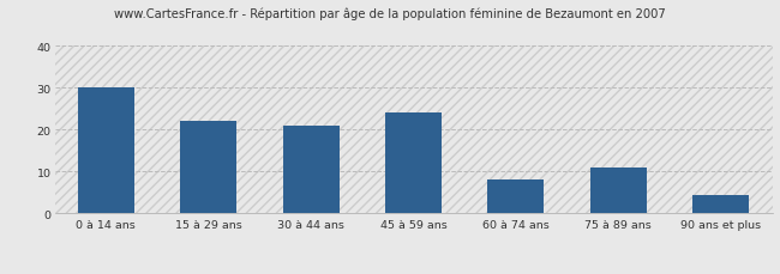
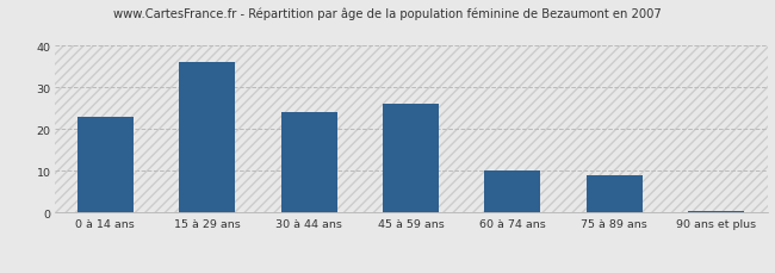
0 à 14 ans: 30.0 -> 23.0
15 à 29 ans: 22.0 -> 36.0
30 à 44 ans: 21.0 -> 24.0
45 à 59 ans: 24.0 -> 26.0
60 à 74 ans: 8.0 -> 10.0
75 à 89 ans: 11.0 -> 9.0
90 ans et plus: 4.5 -> 0.5
